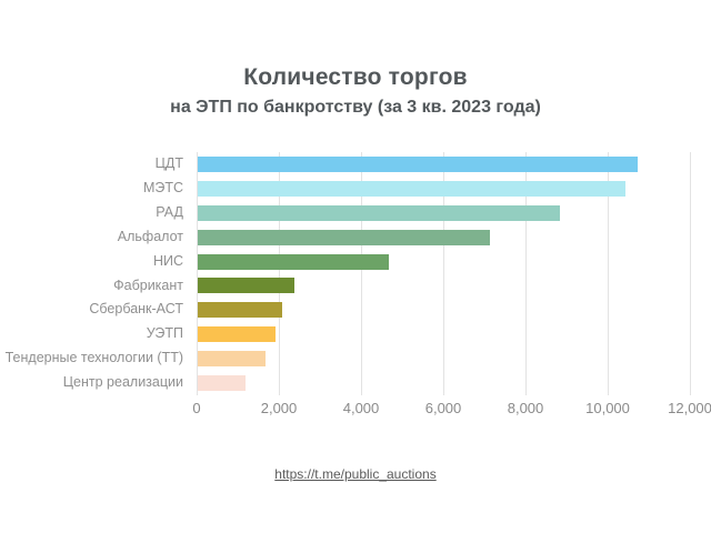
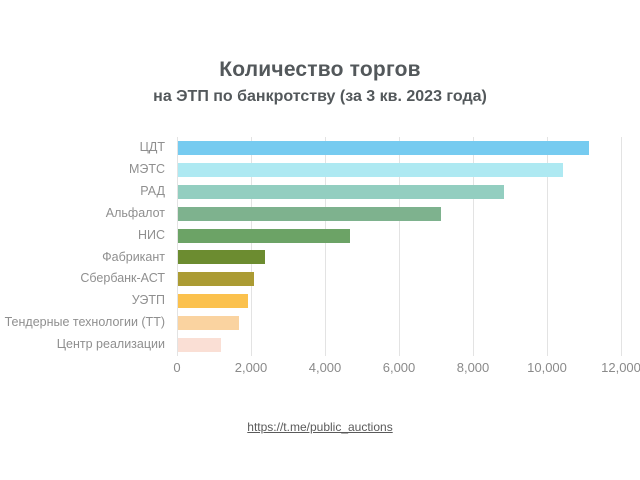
ЦДТ: 10700 -> 11100
